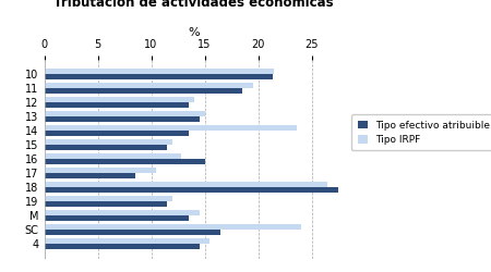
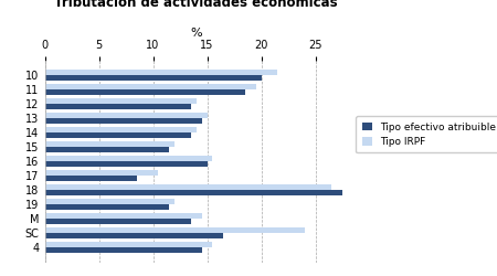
Tipo efectivo atribuible/10: 21.4 -> 20.0
Tipo IRPF/14: 23.6 -> 14.0
Tipo IRPF/16: 12.8 -> 15.5
